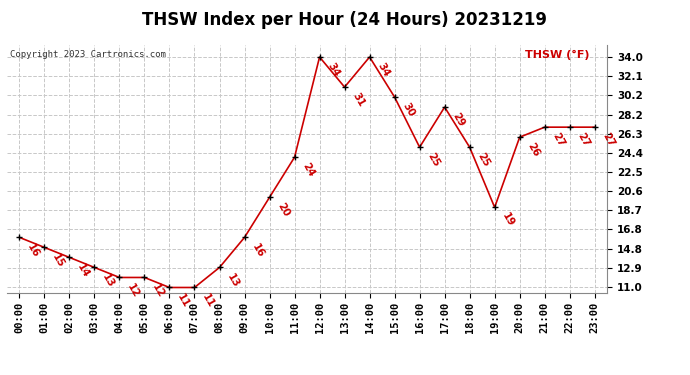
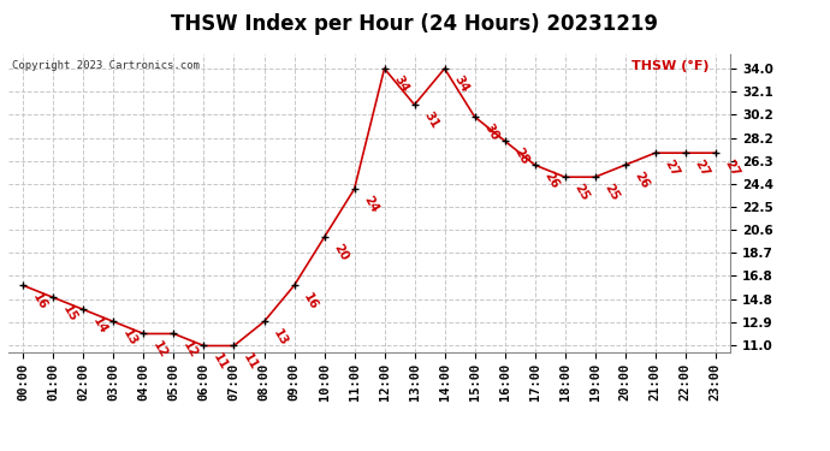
16:00: 25 -> 28
17:00: 29 -> 26
19:00: 19 -> 25
